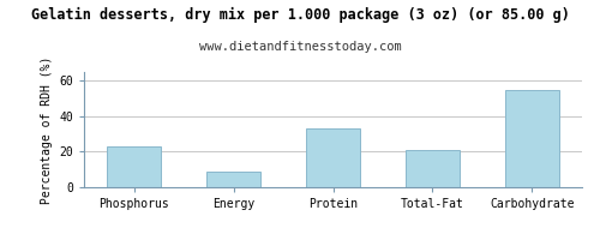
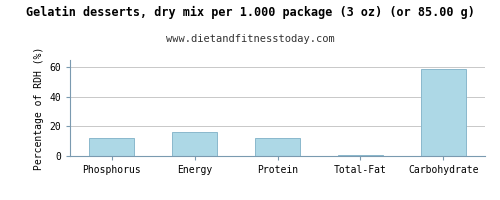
Phosphorus: 23 -> 12
Energy: 9 -> 16
Protein: 33 -> 12
Total-Fat: 21 -> 0
Carbohydrate: 55 -> 59
